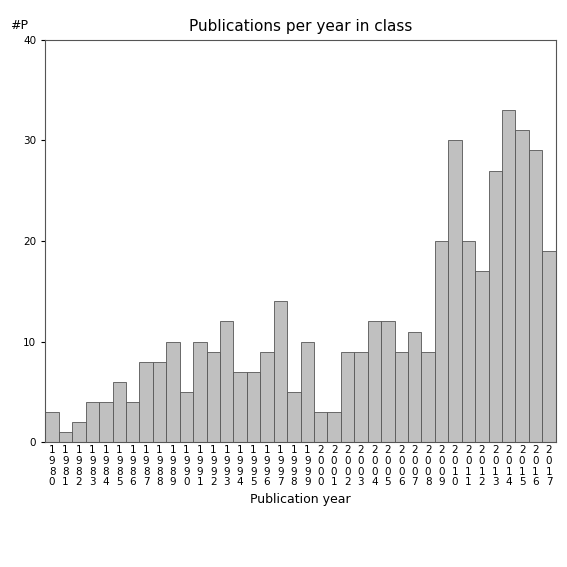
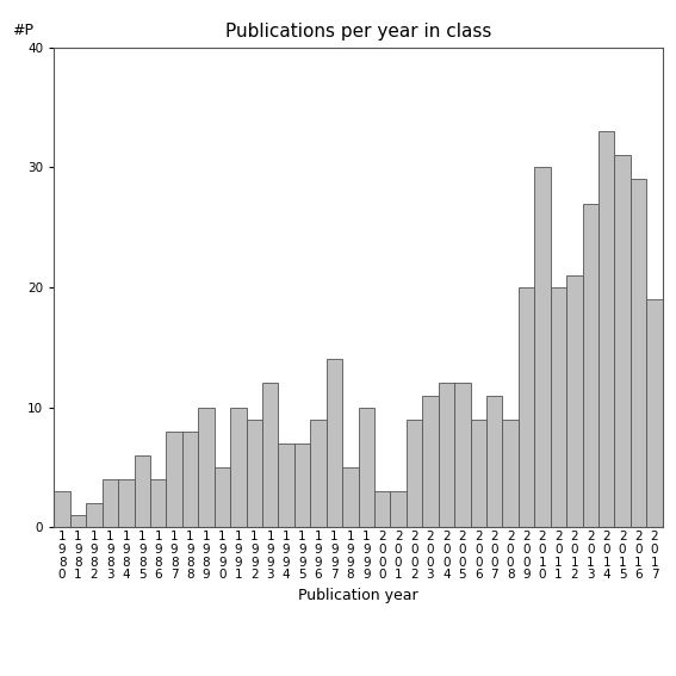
2 0 0 3: 9 -> 11
2 0 1 2: 17 -> 21
